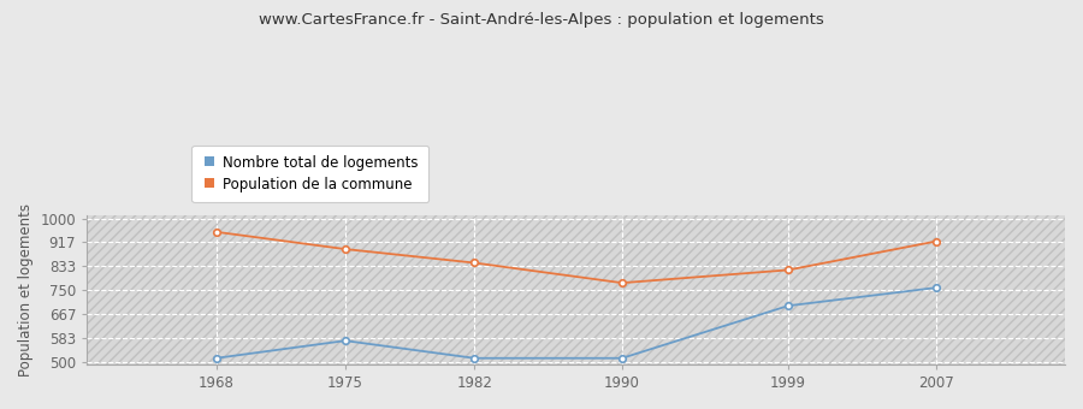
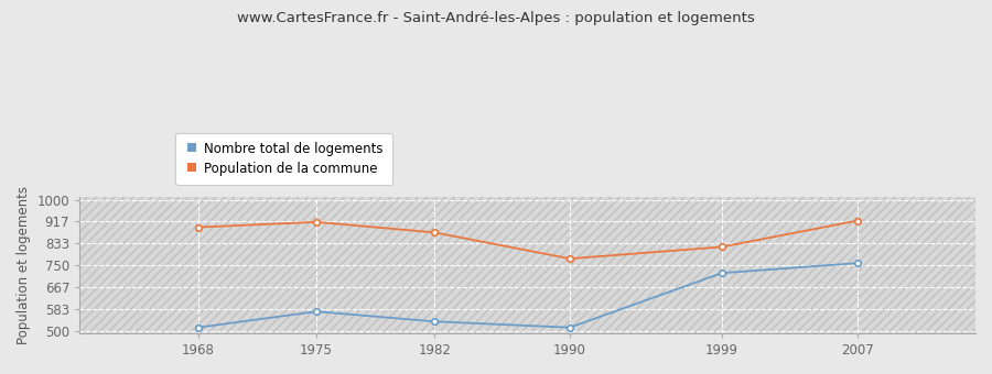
Population de la commune/1968: 953 -> 895
Population de la commune/1975: 893 -> 915
Nombre total de logements/1982: 512 -> 535
Population de la commune/1982: 845 -> 875
Nombre total de logements/1999: 695 -> 720
